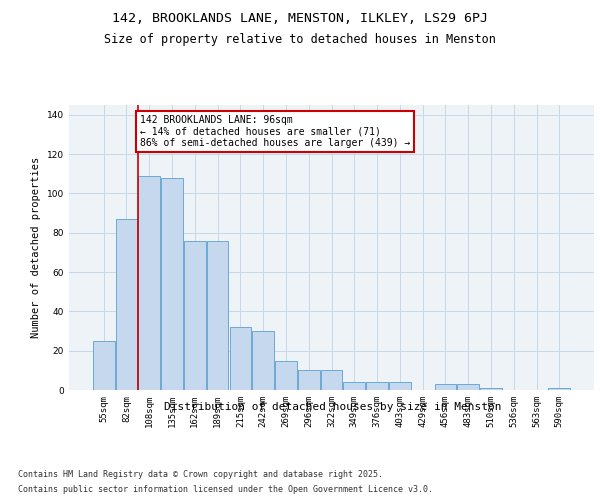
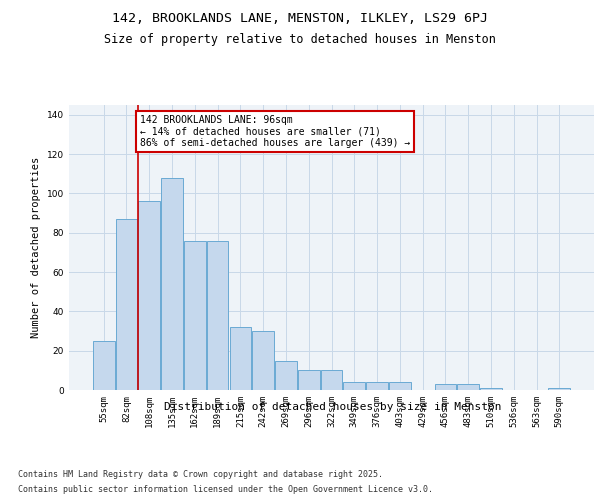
108sqm: 109 -> 96
